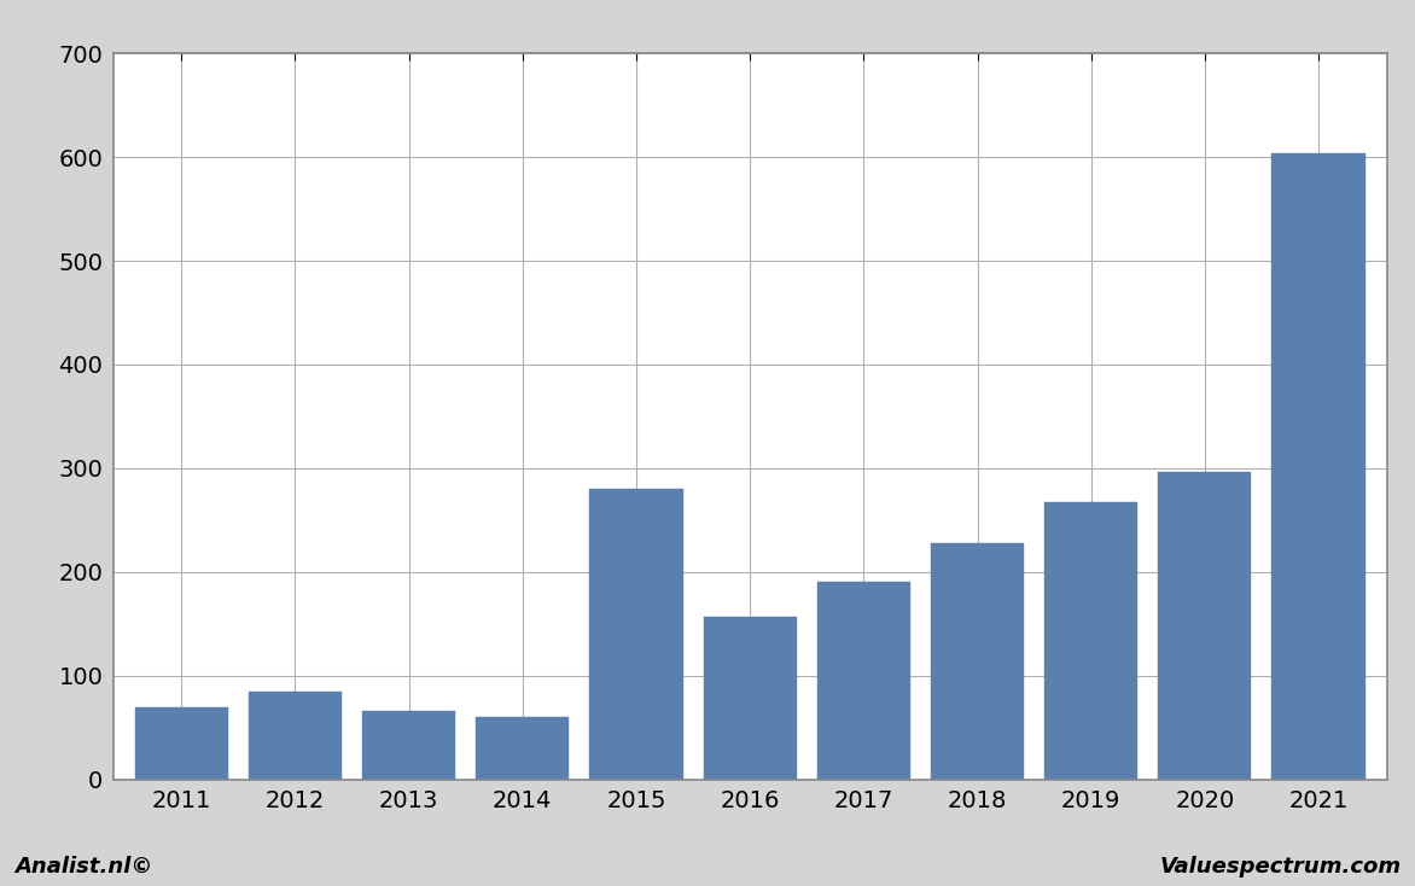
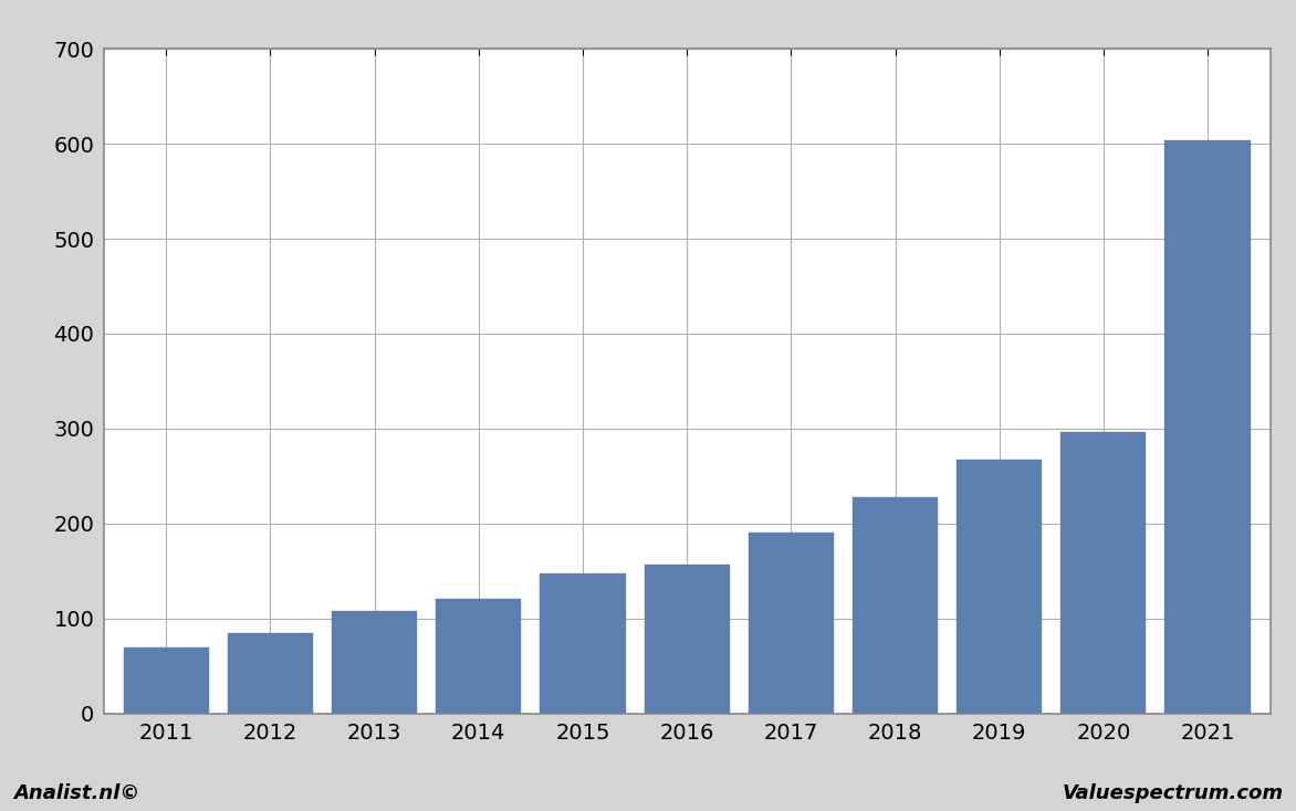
2013: 66 -> 108
2014: 60 -> 121
2015: 280 -> 148
